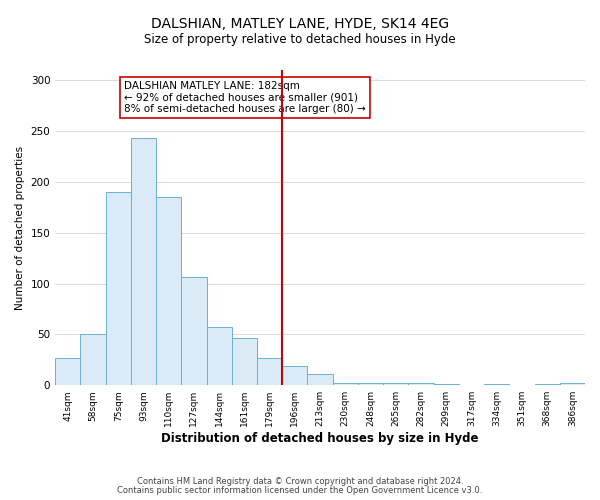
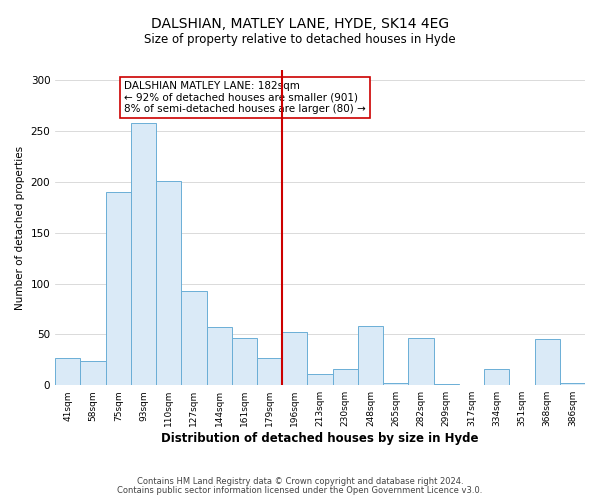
58sqm: 50 -> 24
93sqm: 243 -> 258
110sqm: 185 -> 201
127sqm: 106 -> 93
196sqm: 19 -> 52
230sqm: 2 -> 16
248sqm: 2 -> 58
282sqm: 2 -> 46
334sqm: 1 -> 16
368sqm: 1 -> 45
